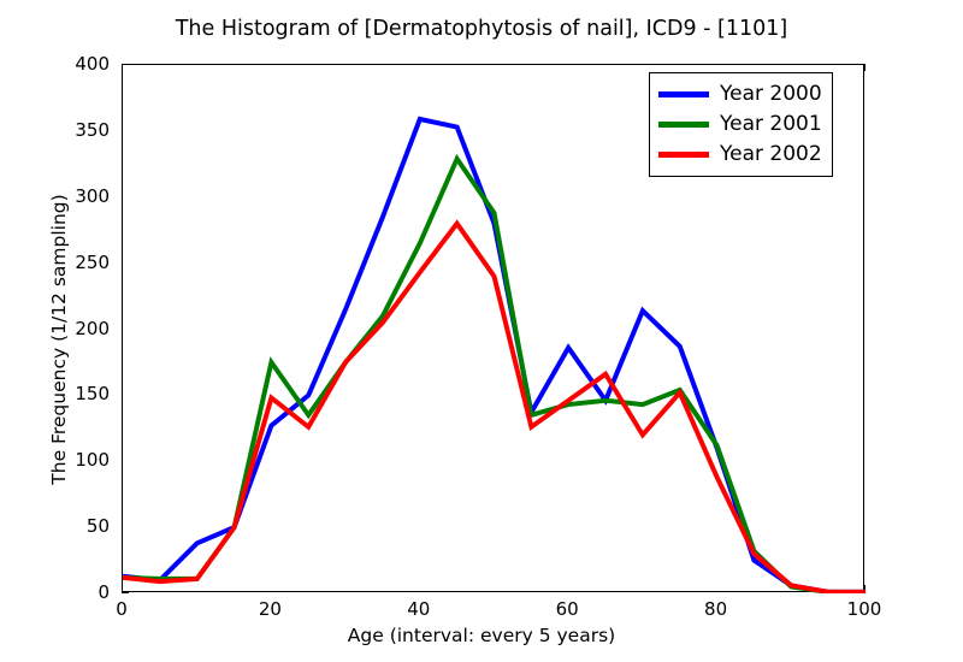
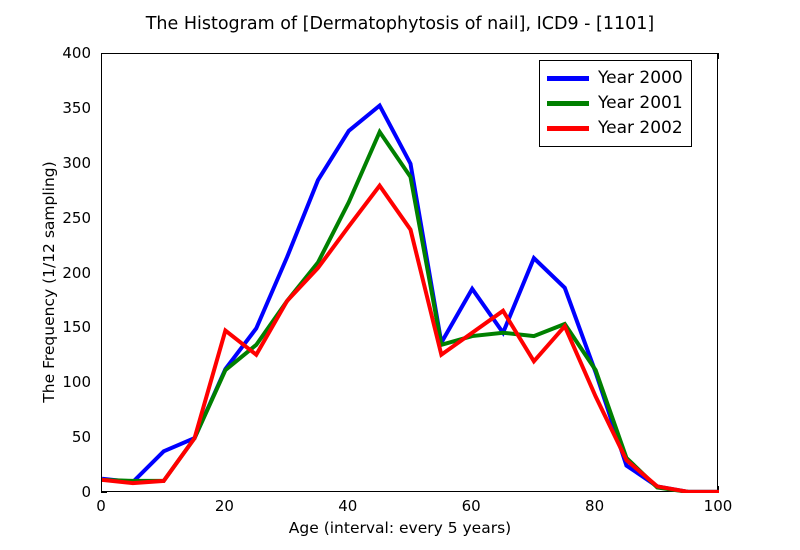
Year 2000/20: 127 -> 113
Year 2001/20: 175 -> 112
Year 2000/40: 359 -> 330
Year 2000/50: 280 -> 300
